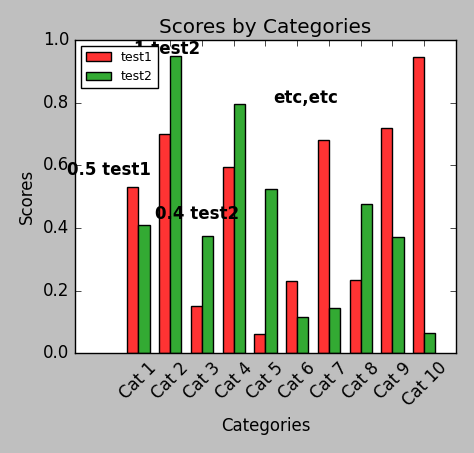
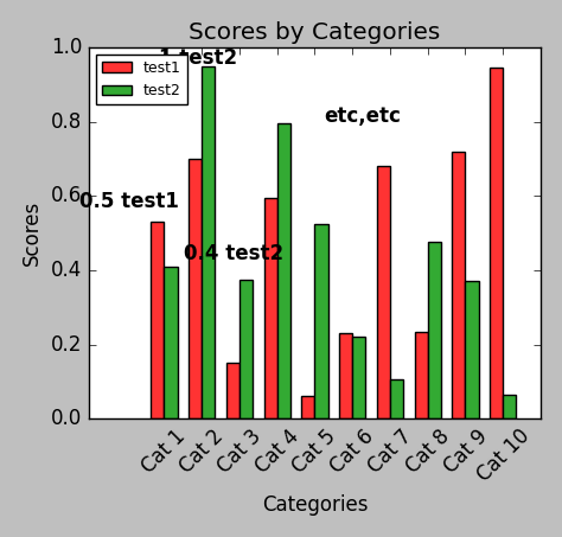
test2/Cat 6: 0.115 -> 0.220
test2/Cat 7: 0.145 -> 0.105
